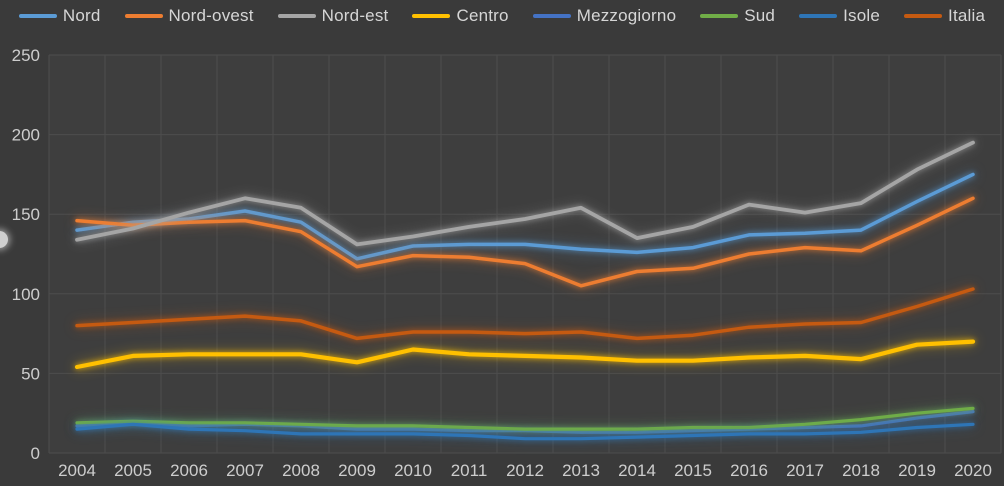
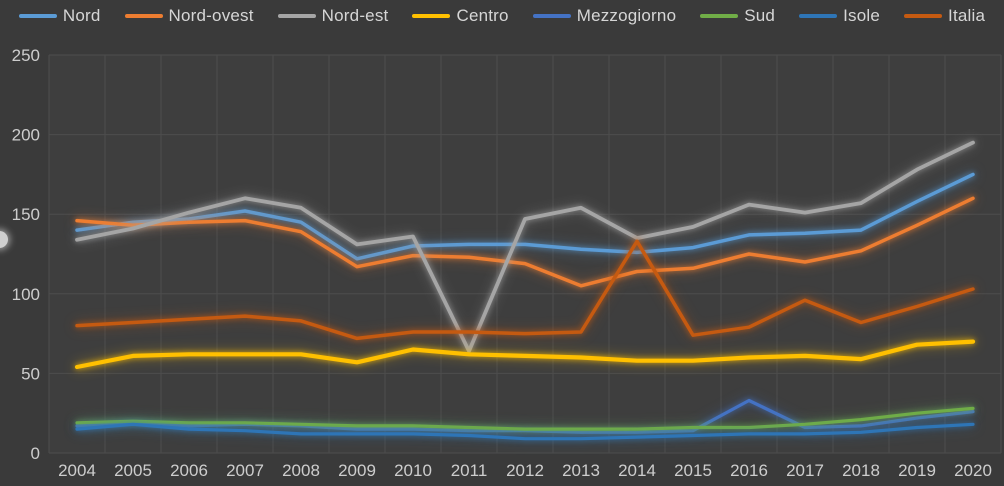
Nord-est/2011: 142 -> 64
Italia/2014: 72 -> 133
Mezzogiorno/2016: 15 -> 33
Nord-ovest/2017: 129 -> 120
Italia/2017: 81 -> 96
